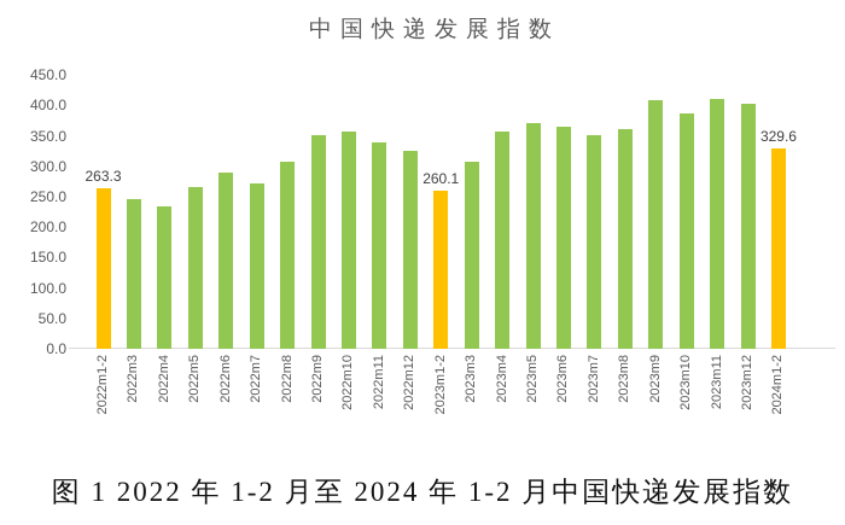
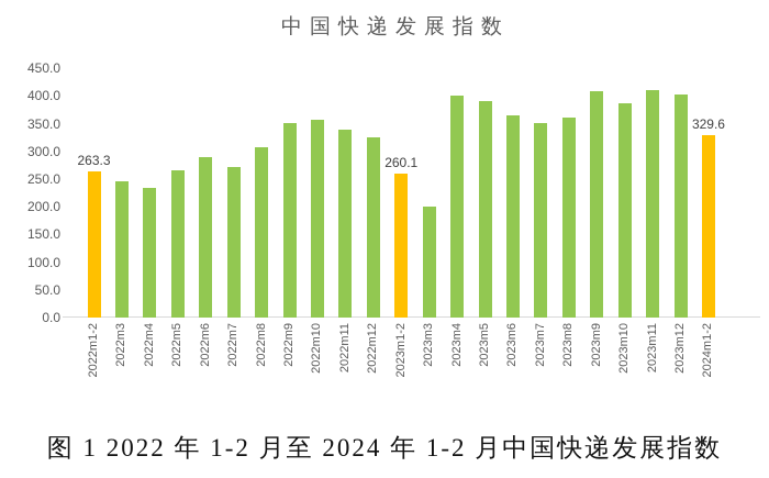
2023m3: 310 -> 200
2023m4: 360 -> 400
2023m5: 370 -> 390
